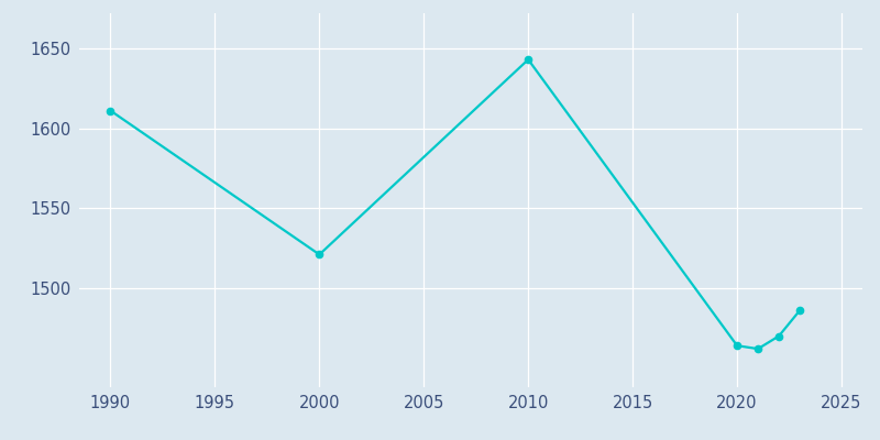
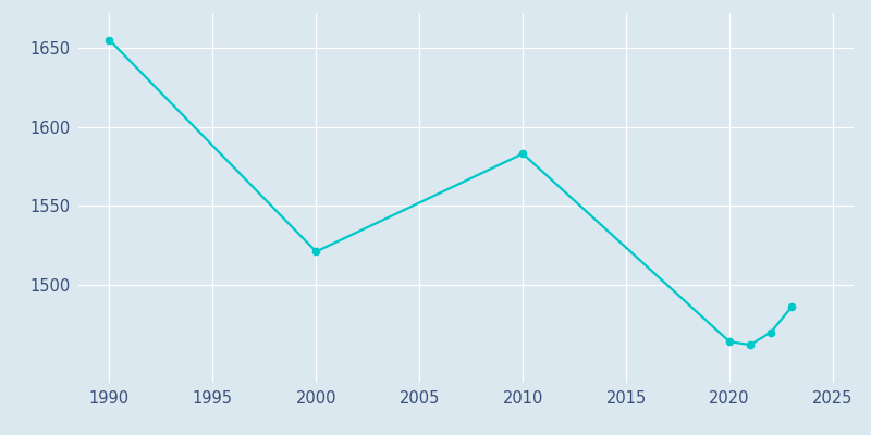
1990: 1611 -> 1655
2010: 1643 -> 1583
